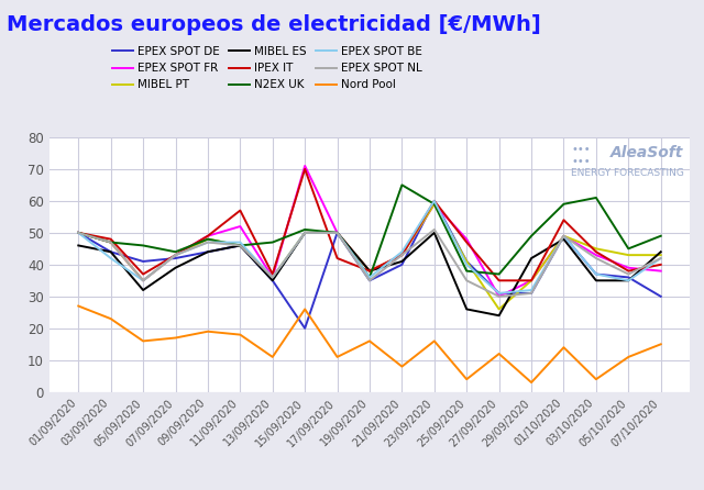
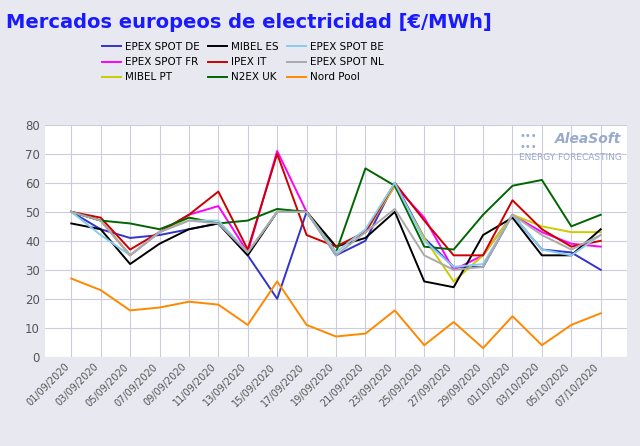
Nord Pool/19/09/2020: 16 -> 7
